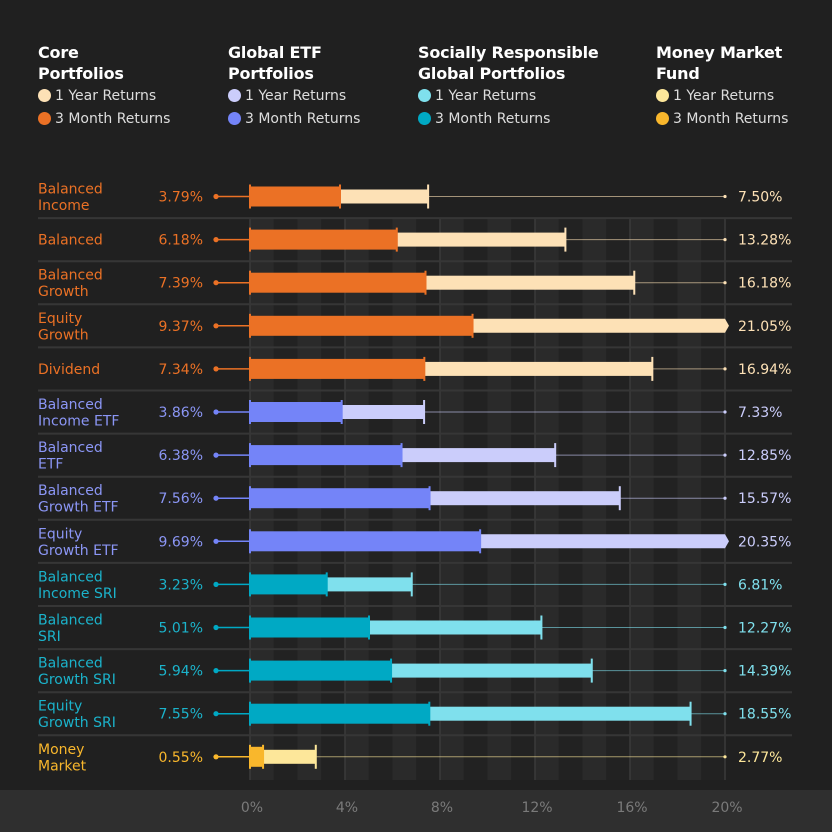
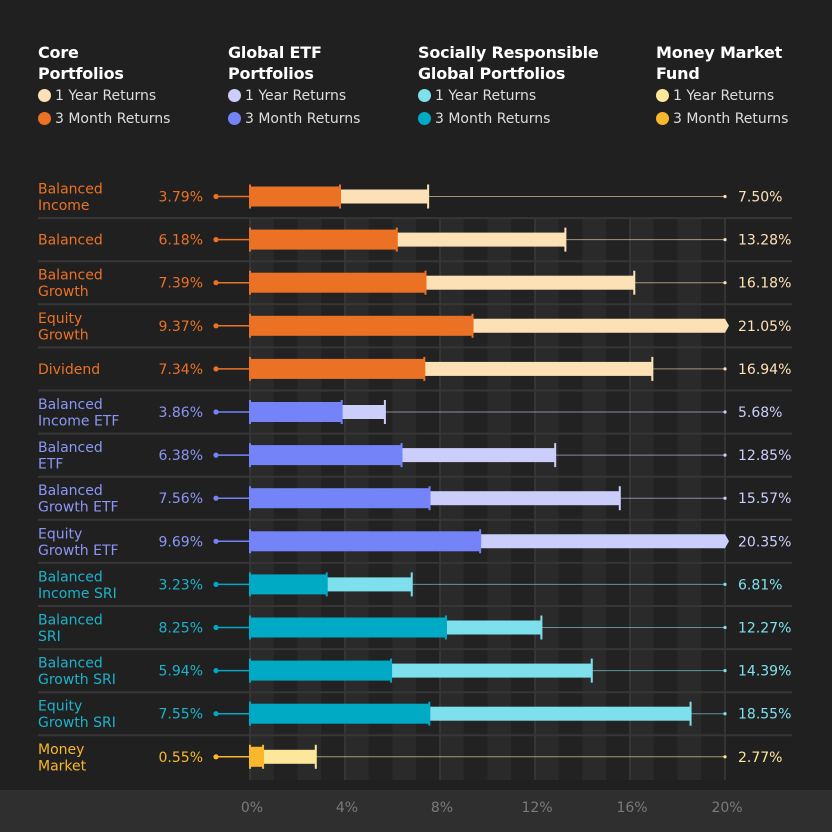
1 Year Returns/Balanced Income ETF: 7.33% -> 5.68%
3 Month Returns/Balanced SRI: 5.01% -> 8.25%
